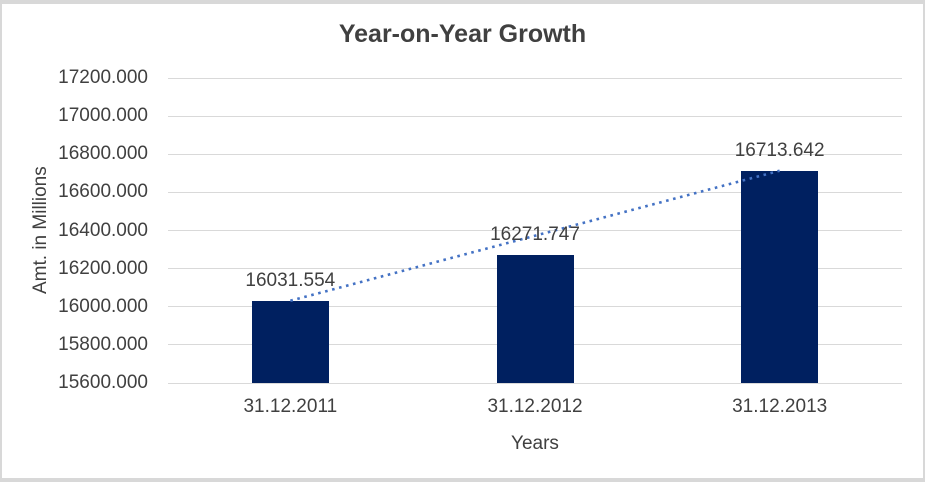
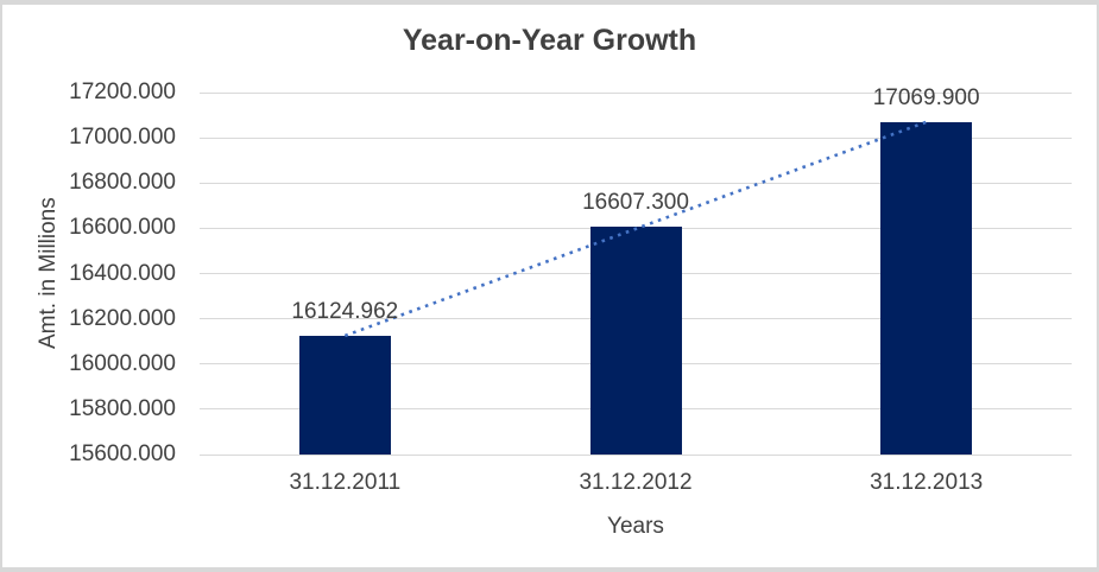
31.12.2011: 16031.554 -> 16124.962
31.12.2012: 16271.747 -> 16607.300
31.12.2013: 16713.642 -> 17069.900
